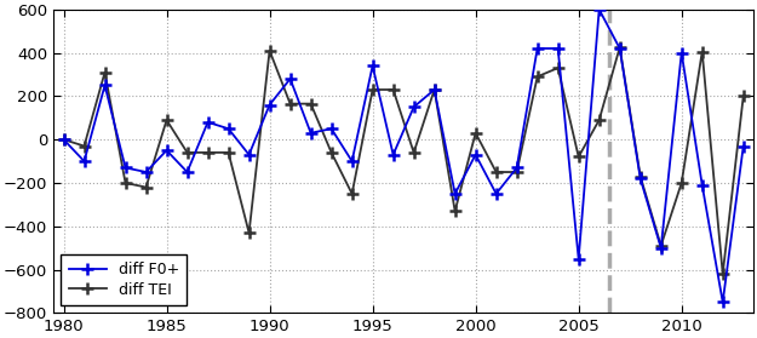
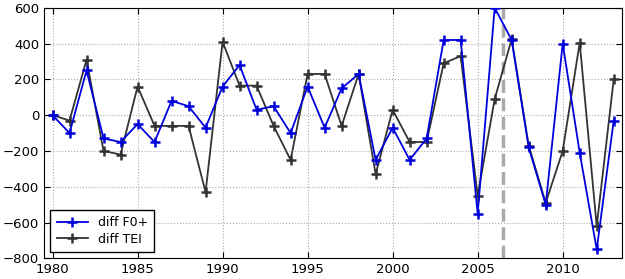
diff TEI/1985: 90 -> 160
diff F0+/1995: 340 -> 160
diff TEI/2005: -80 -> -450
